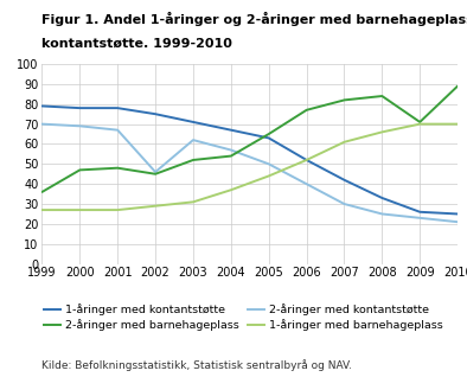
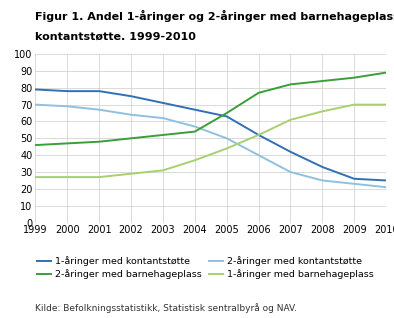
2-åringer med barnehageplass/1999: 36 -> 46
2-åringer med kontantstøtte/2002: 46 -> 64
2-åringer med barnehageplass/2002: 45 -> 50
2-åringer med barnehageplass/2009: 71 -> 86
